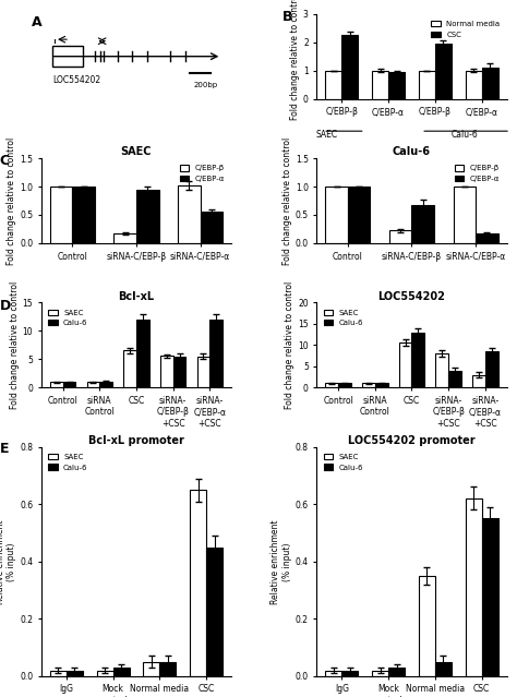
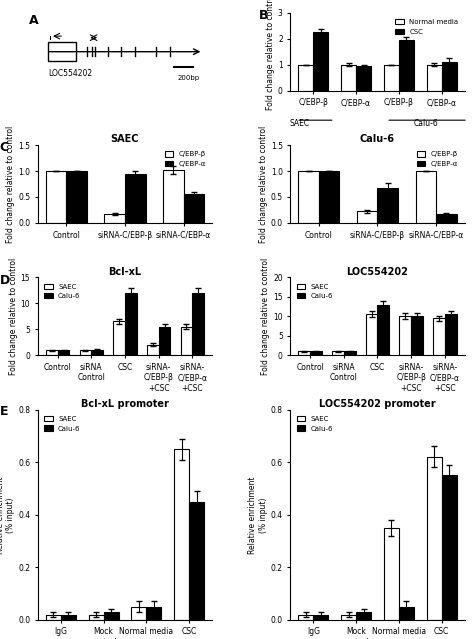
Bcl-xL/SAEC/siRNA- C/EBP-β +CSC: 5.6 -> 2.0
LOC554202/SAEC/siRNA- C/EBP-β +CSC: 8.0 -> 10.0
LOC554202/Calu-6/siRNA- C/EBP-β +CSC: 4.0 -> 10.0
LOC554202/SAEC/siRNA- C/EBP-α +CSC: 3.0 -> 9.5
LOC554202/Calu-6/siRNA- C/EBP-α +CSC: 8.5 -> 10.5
